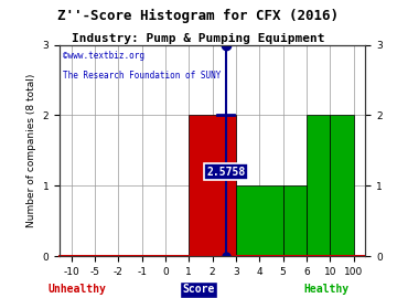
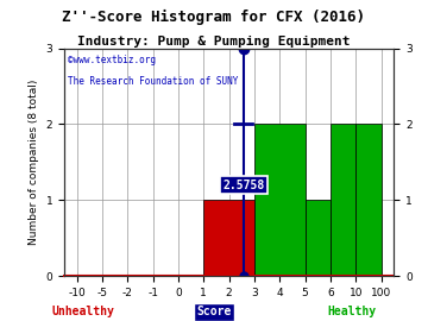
2: 2 -> 1
4: 1 -> 2
